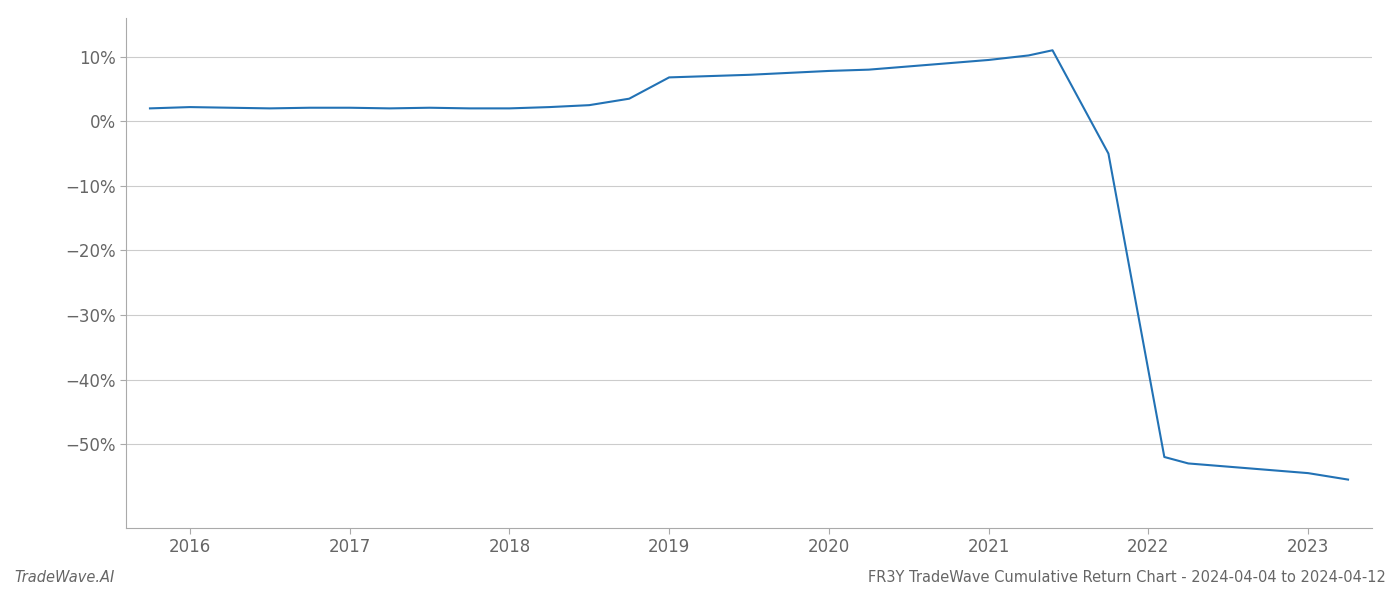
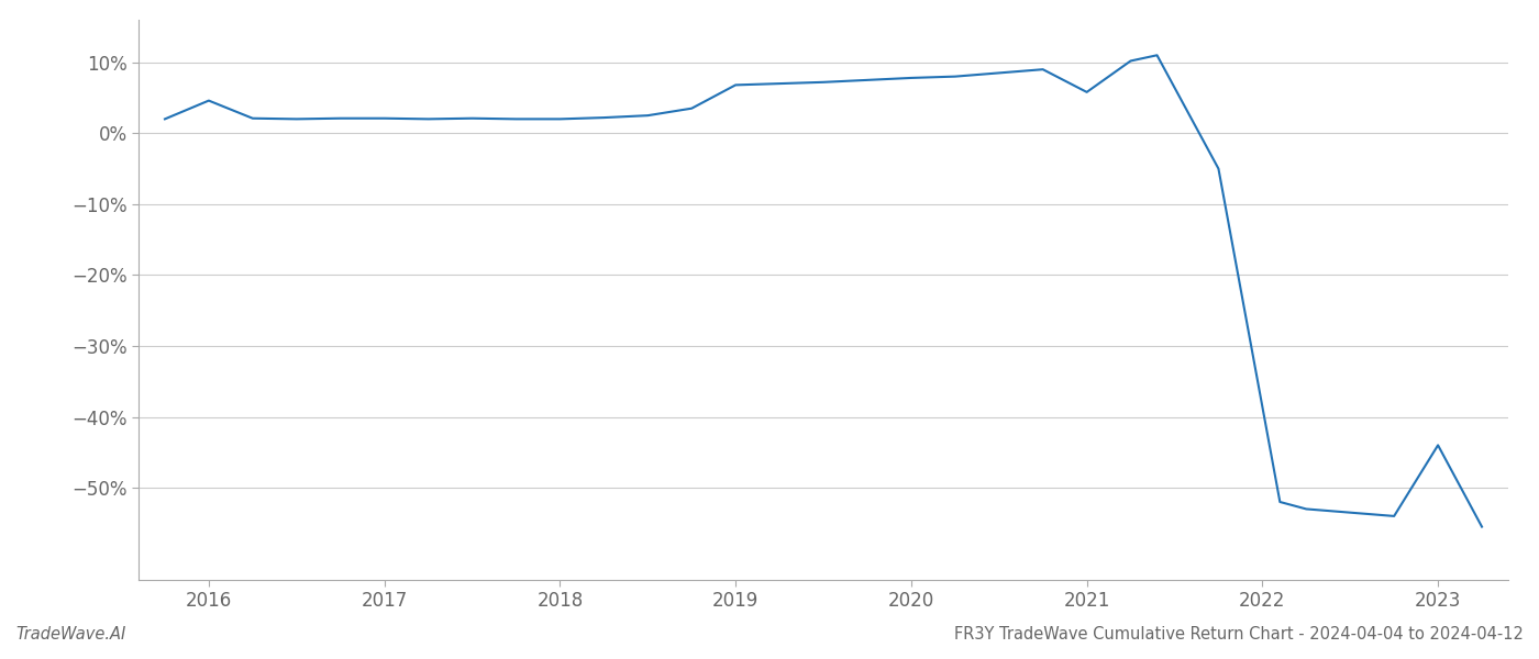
2016: 2.2% -> 4.6%
2021: 9.5% -> 5.8%
2023: -54.5% -> -44.0%
